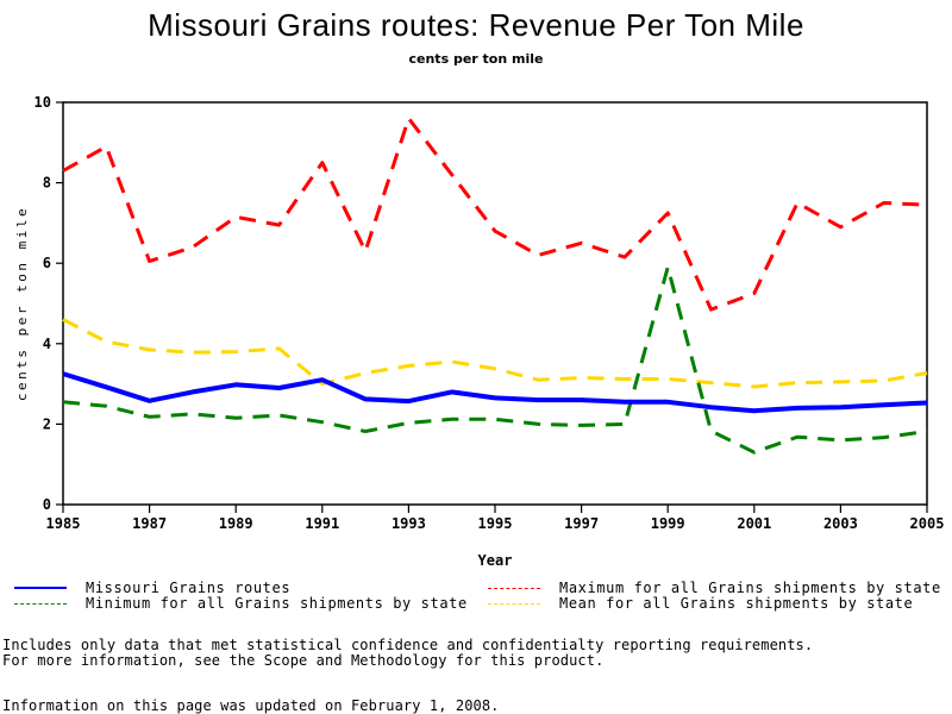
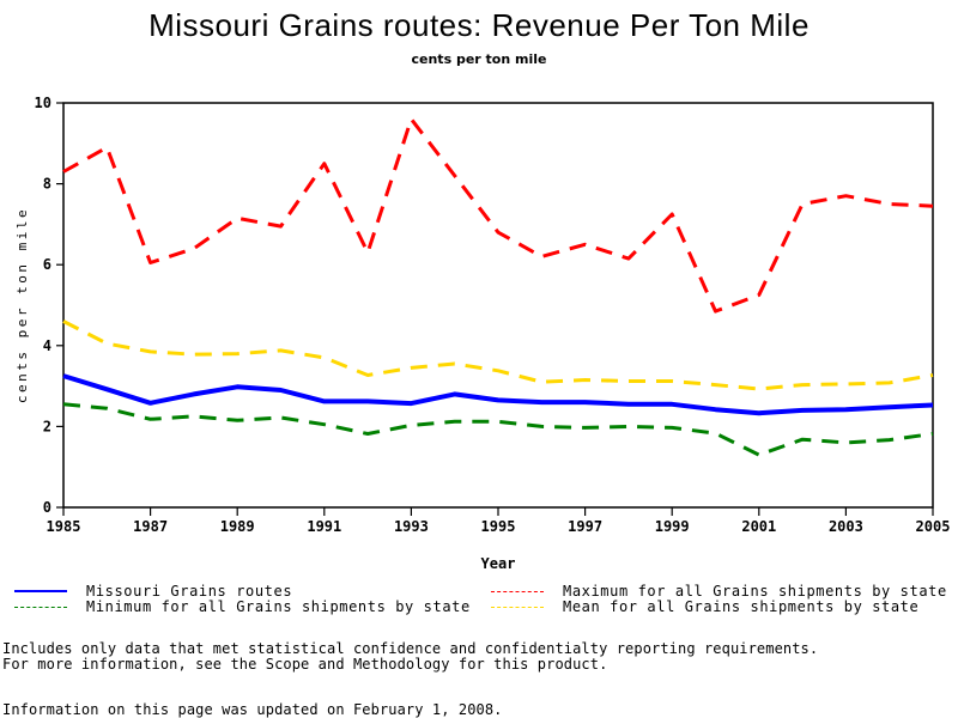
Missouri Grains routes/1991: 3.1 -> 2.6
Mean for all Grains shipments by state/1991: 3.0 -> 3.7
Minimum for all Grains shipments by state/1999: 5.9 -> 2.0
Maximum for all Grains shipments by state/2003: 6.9 -> 7.7
